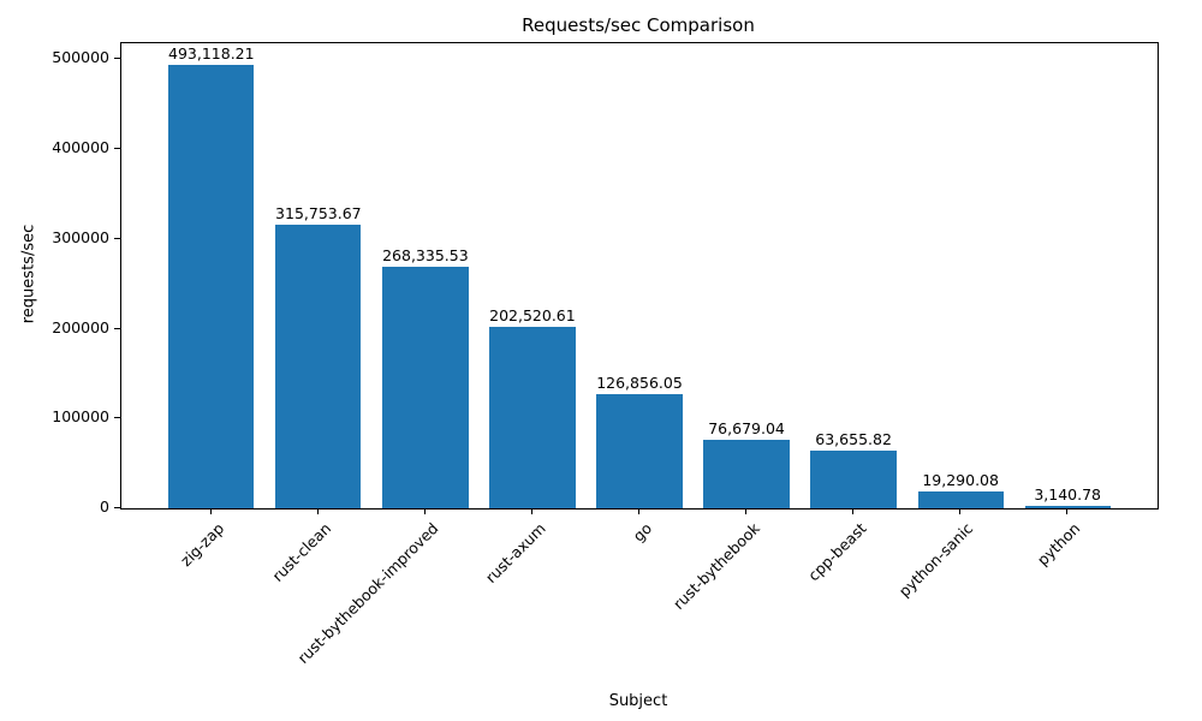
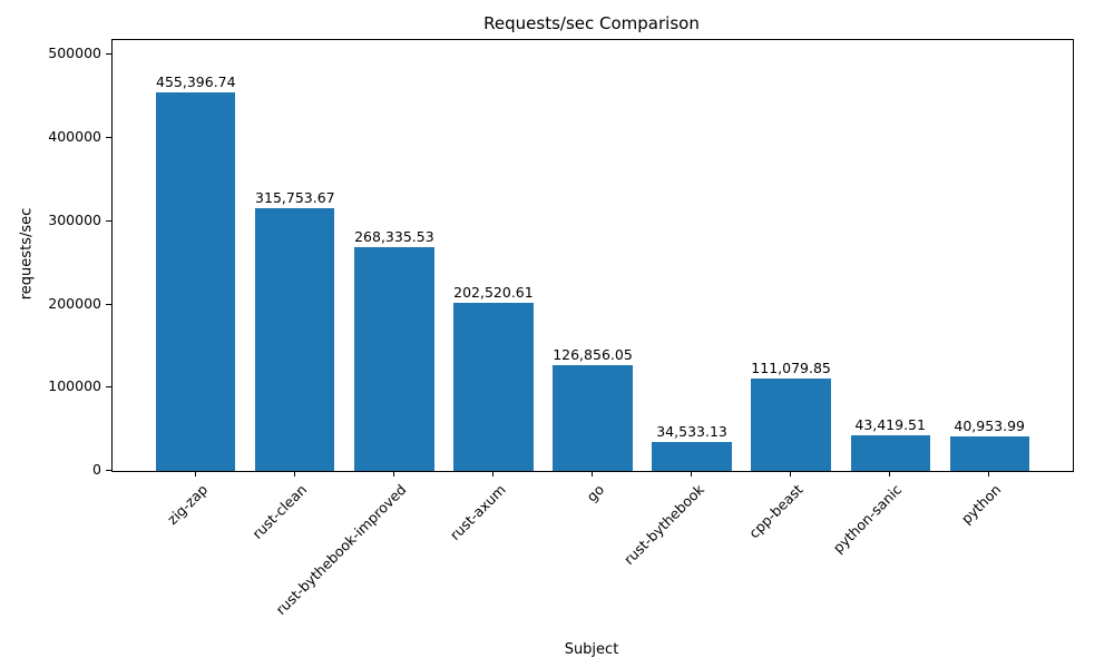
zig-zap: 493,118.21 -> 455,396.74
rust-bythebook: 76,679.04 -> 34,533.13
cpp-beast: 63,655.82 -> 111,079.85
python-sanic: 19,290.08 -> 43,419.51
python: 3,140.78 -> 40,953.99
